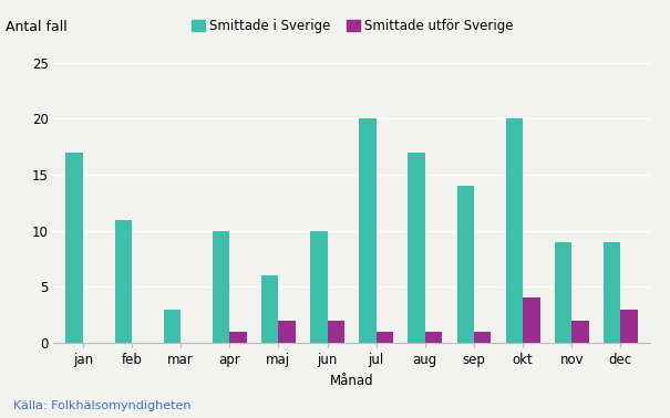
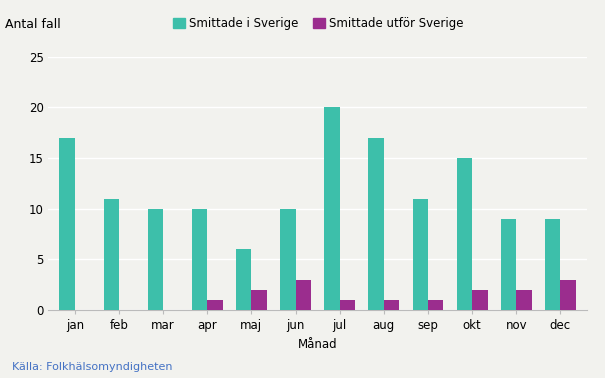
Smittade i Sverige/mar: 3 -> 10
Smittade utför Sverige/jun: 2 -> 3
Smittade i Sverige/sep: 14 -> 11
Smittade i Sverige/okt: 20 -> 15
Smittade utför Sverige/okt: 4 -> 2
